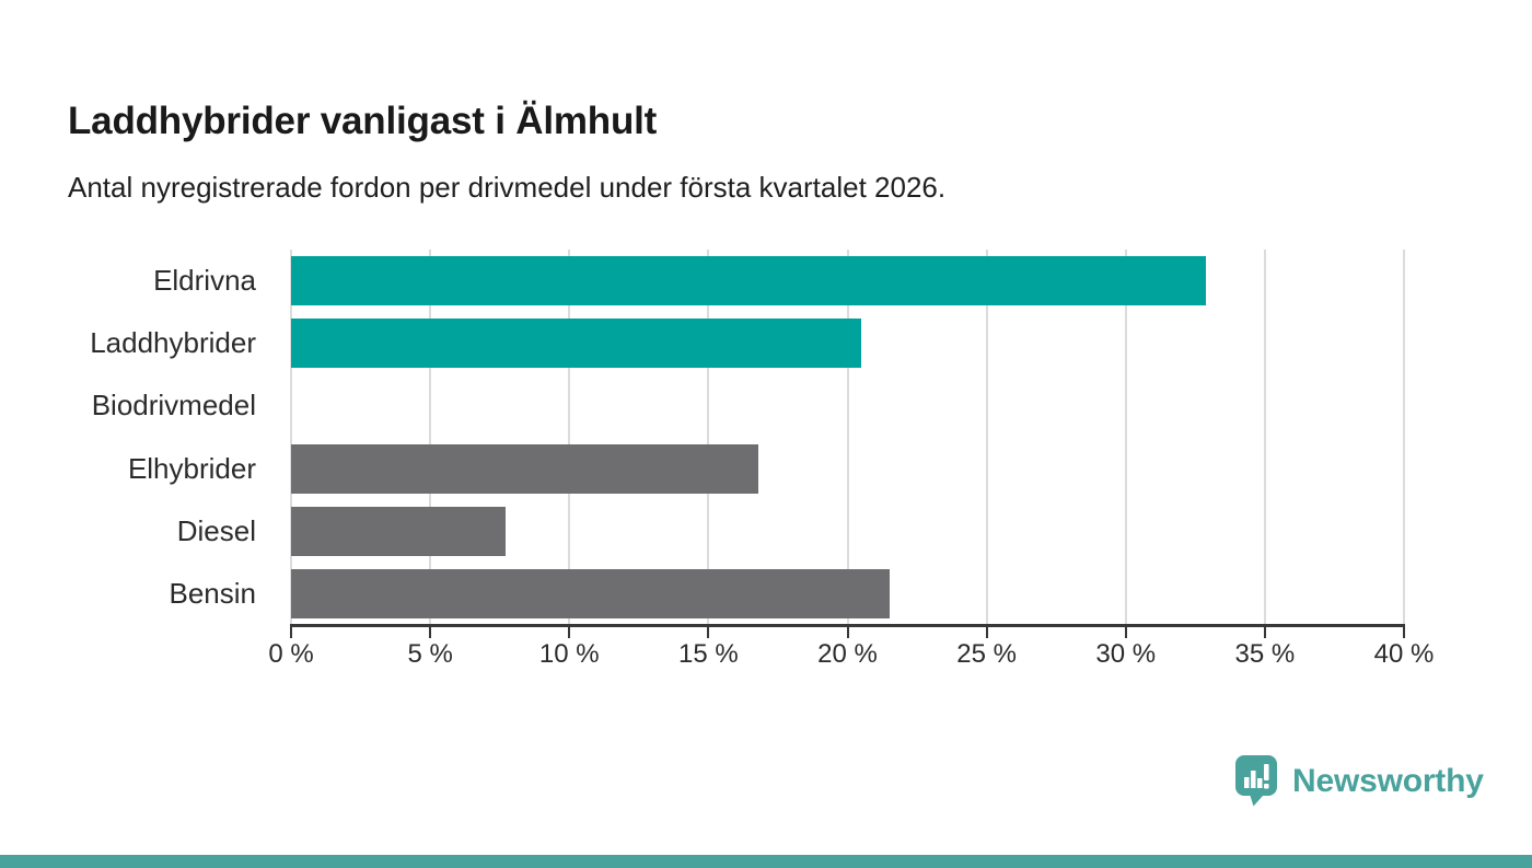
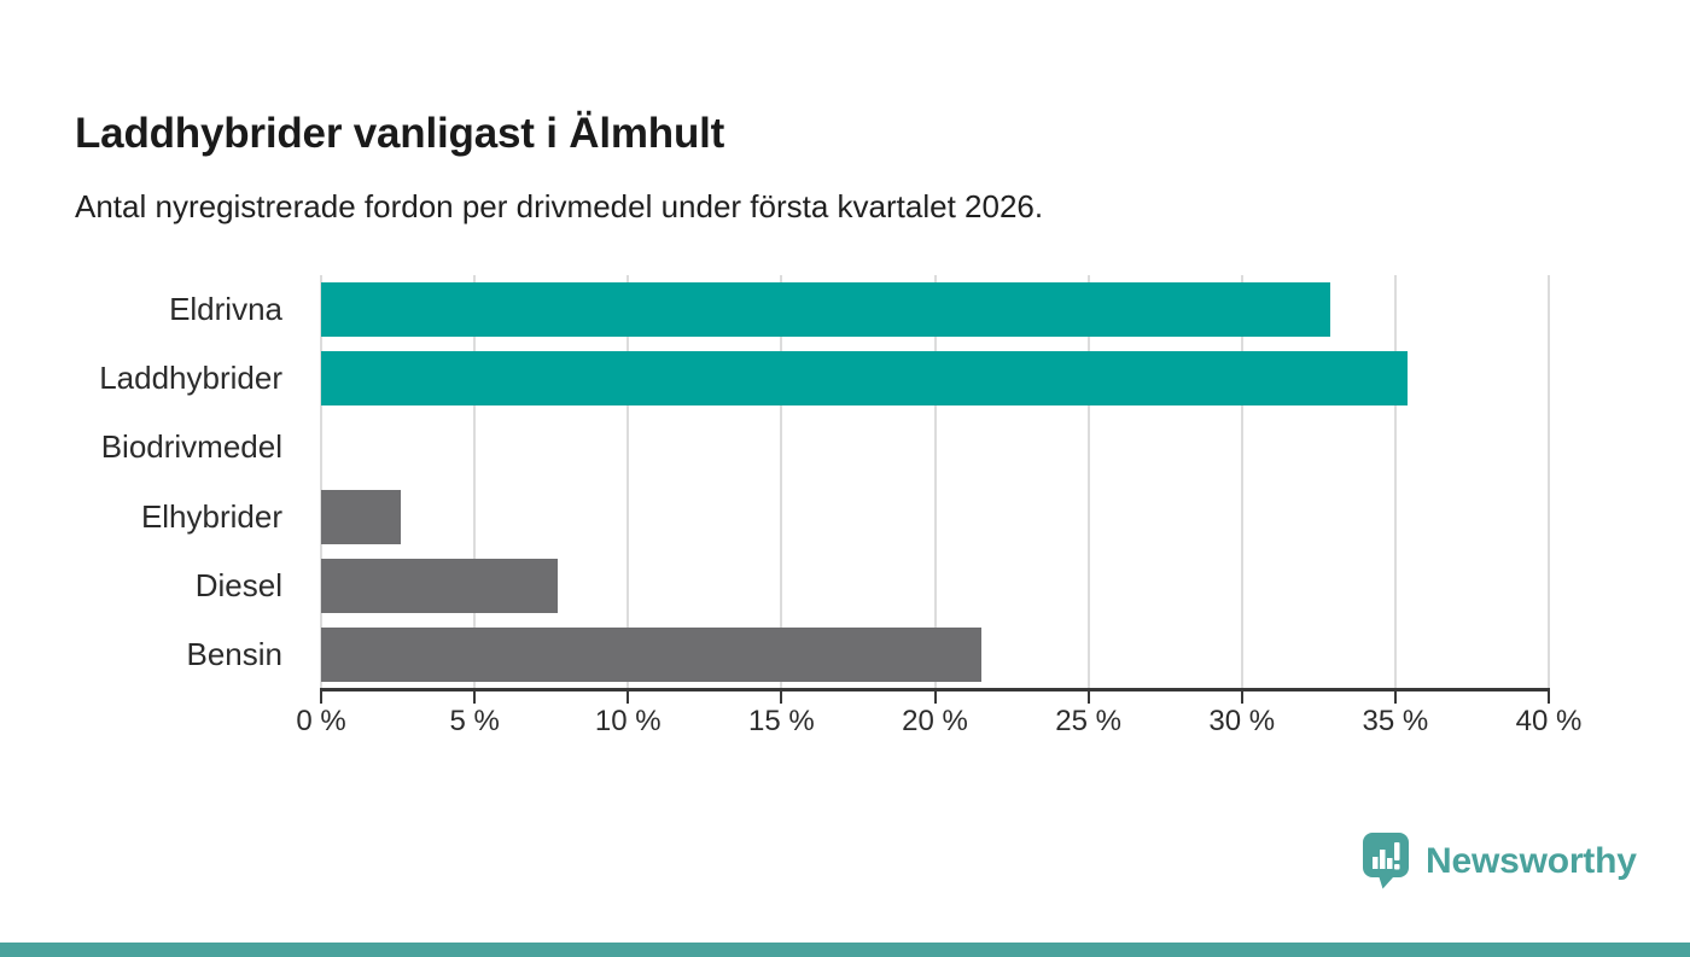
Laddhybrider: 20.5% -> 35.4%
Elhybrider: 16.8% -> 2.6%
